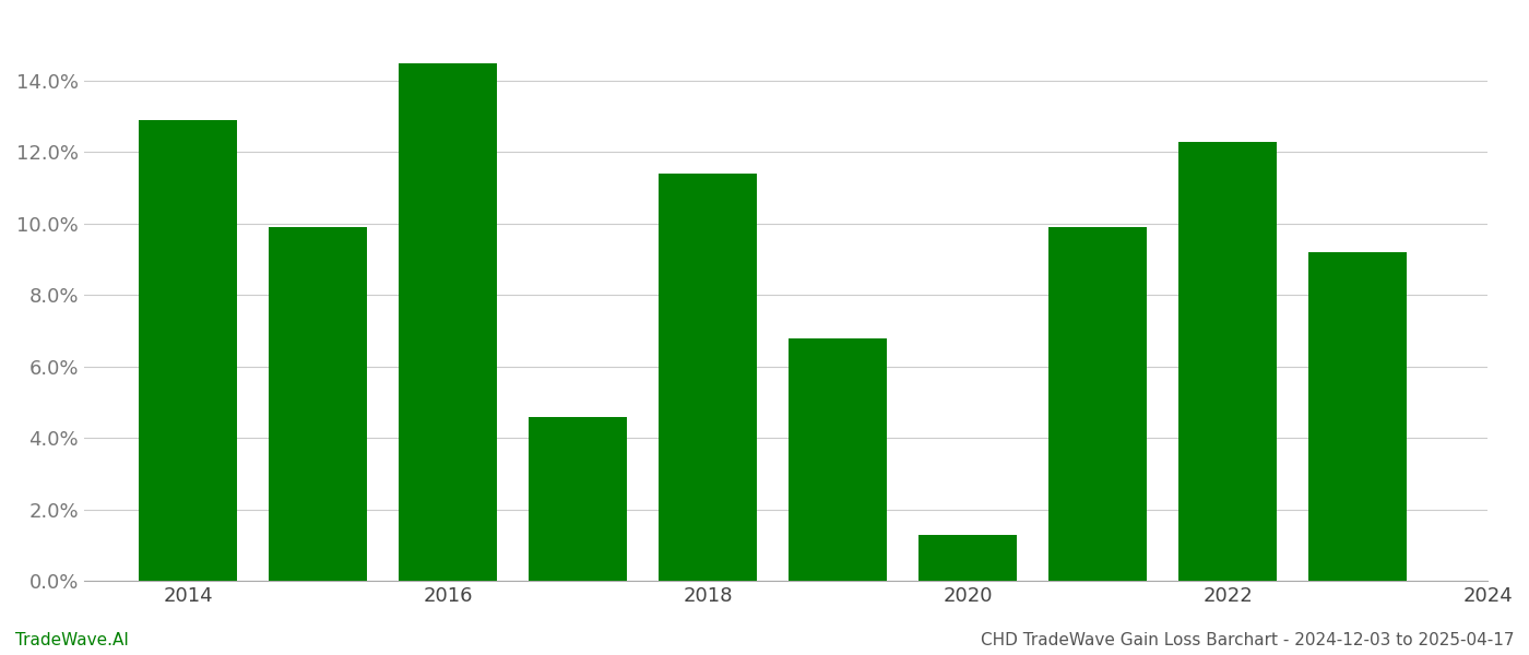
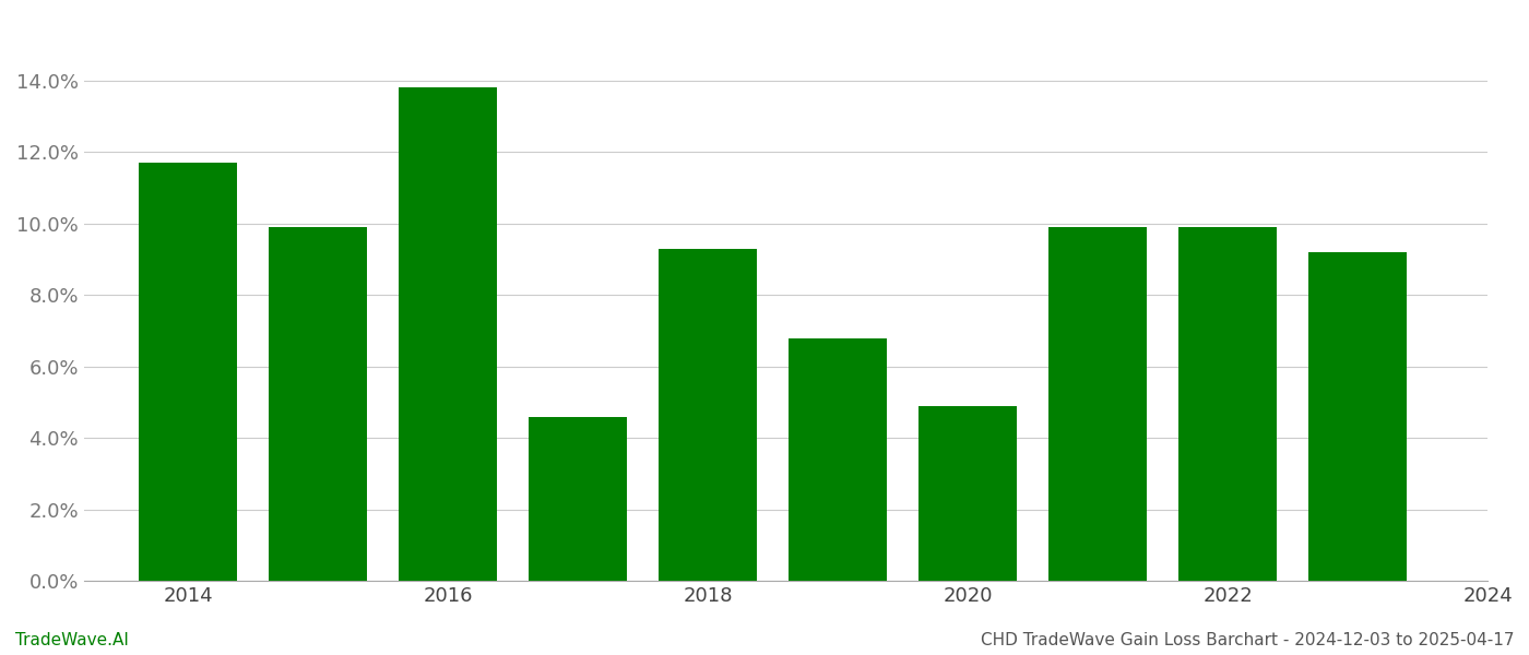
2014: 12.9% -> 11.7%
2016: 14.5% -> 13.8%
2018: 11.4% -> 9.3%
2020: 1.3% -> 4.9%
2022: 12.3% -> 9.9%
